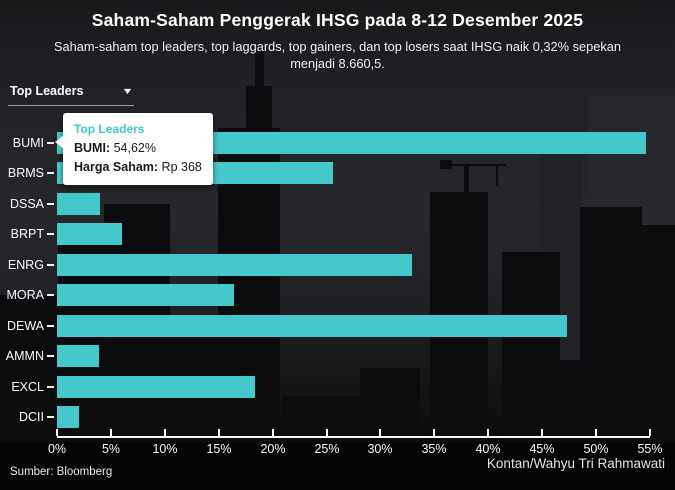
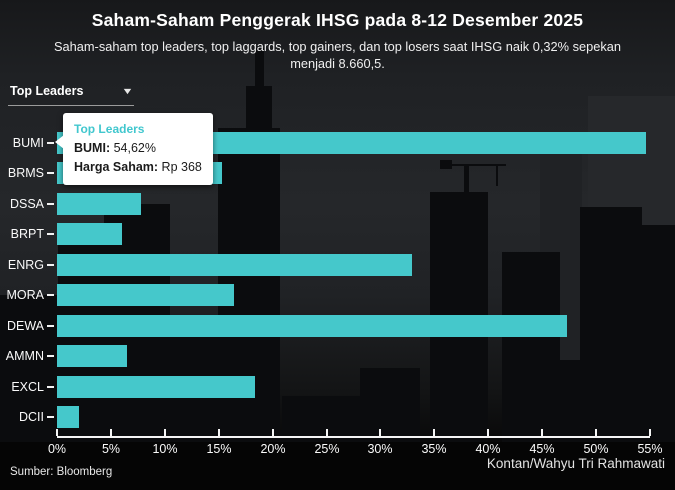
BRMS: 25.6% -> 15.3%
DSSA: 4.0% -> 7.8%
AMMN: 3.9% -> 6.5%
